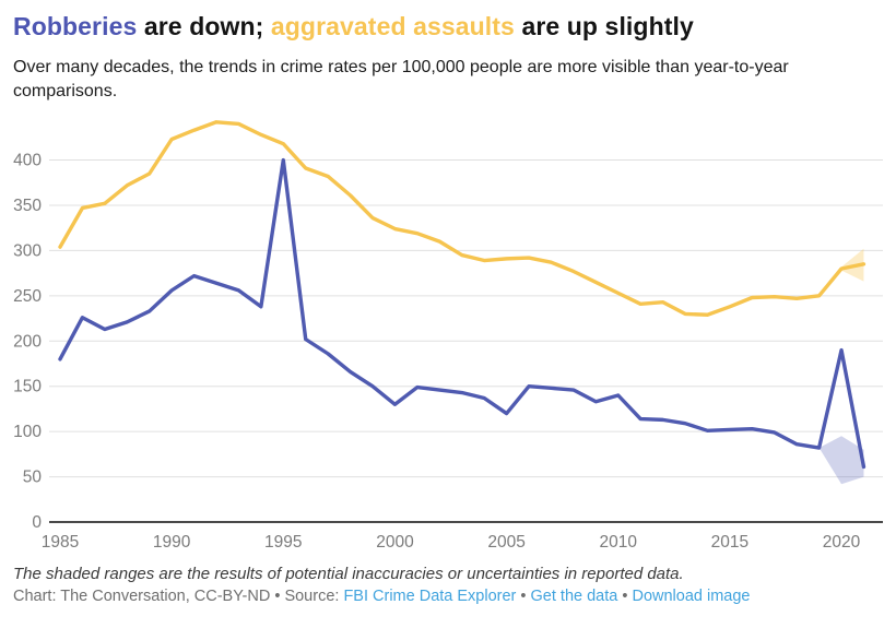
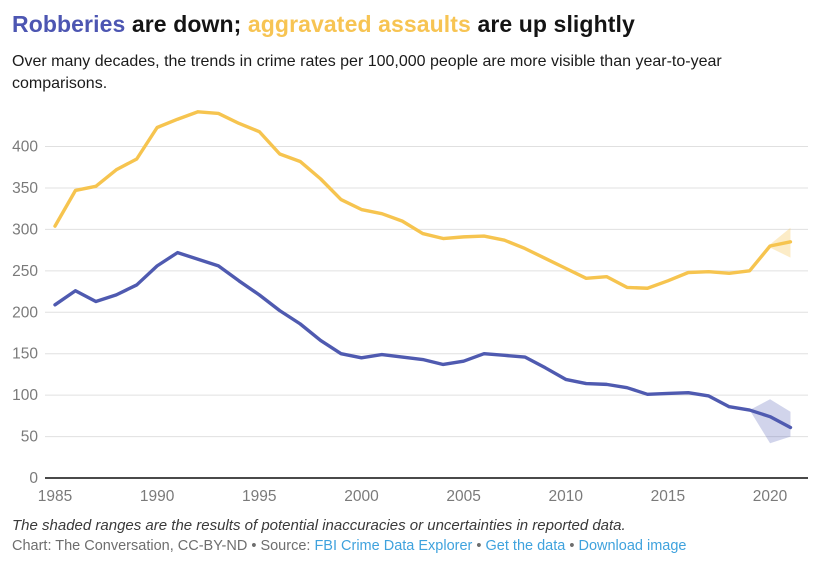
Robberies/1985: 180 -> 210
Robberies/1995: 400 -> 220
Robberies/2000: 130 -> 140
Robberies/2005: 120 -> 140
Robberies/2010: 140 -> 120
Robberies/2020: 190 -> 70
